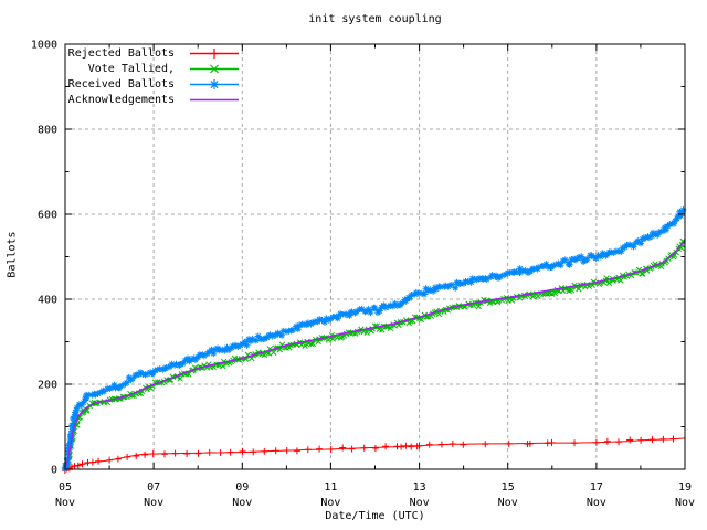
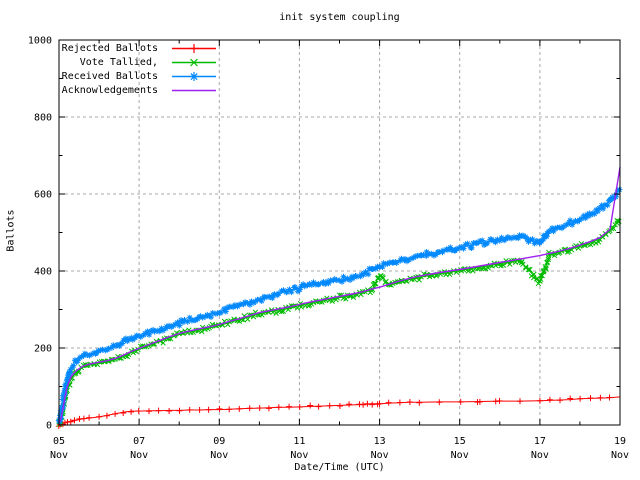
Vote Tallied,/13: 360 -> 390
Vote Tallied,/17: 440 -> 370
Received Ballots/17: 500 -> 470
Acknowledgements/19: 540 -> 670
